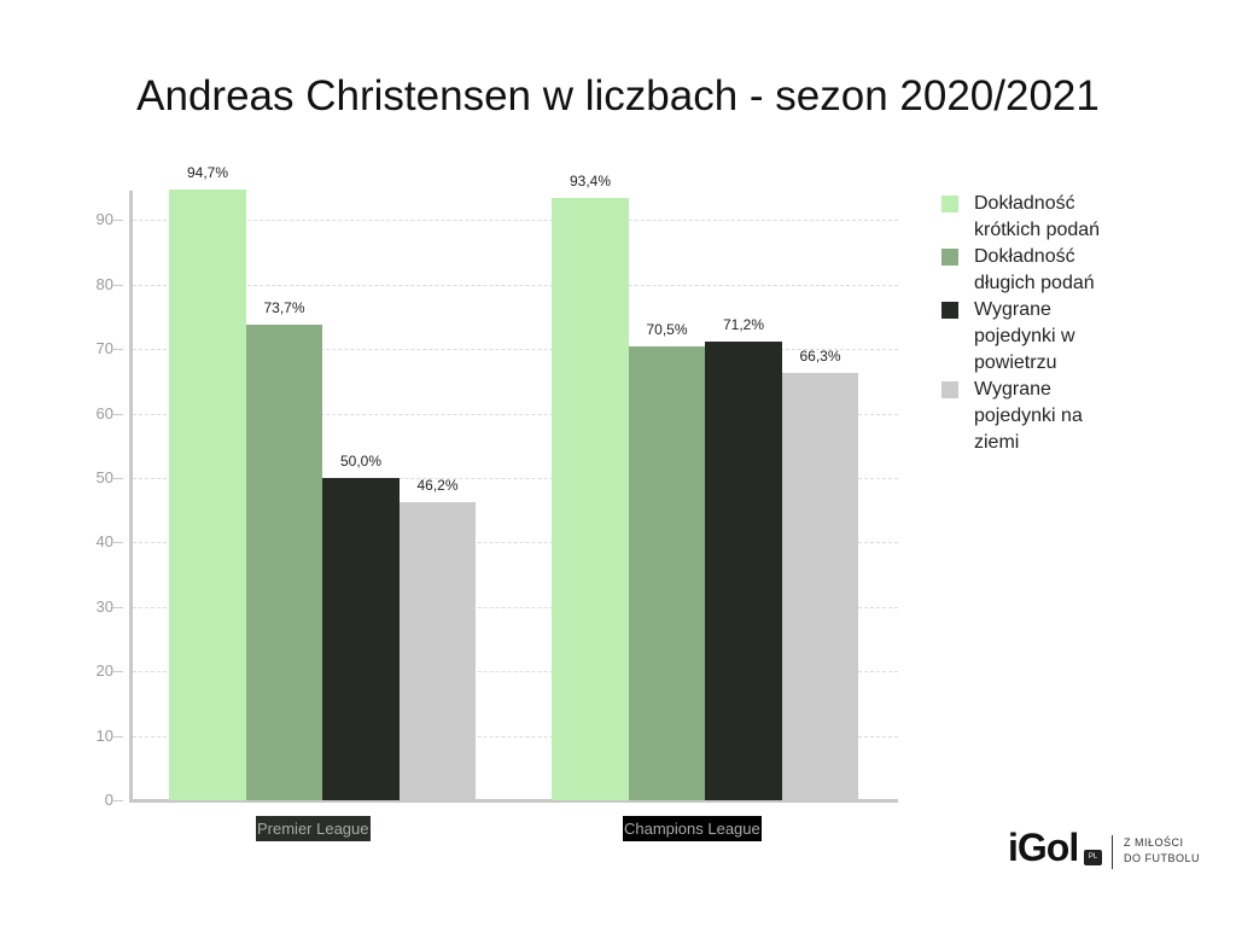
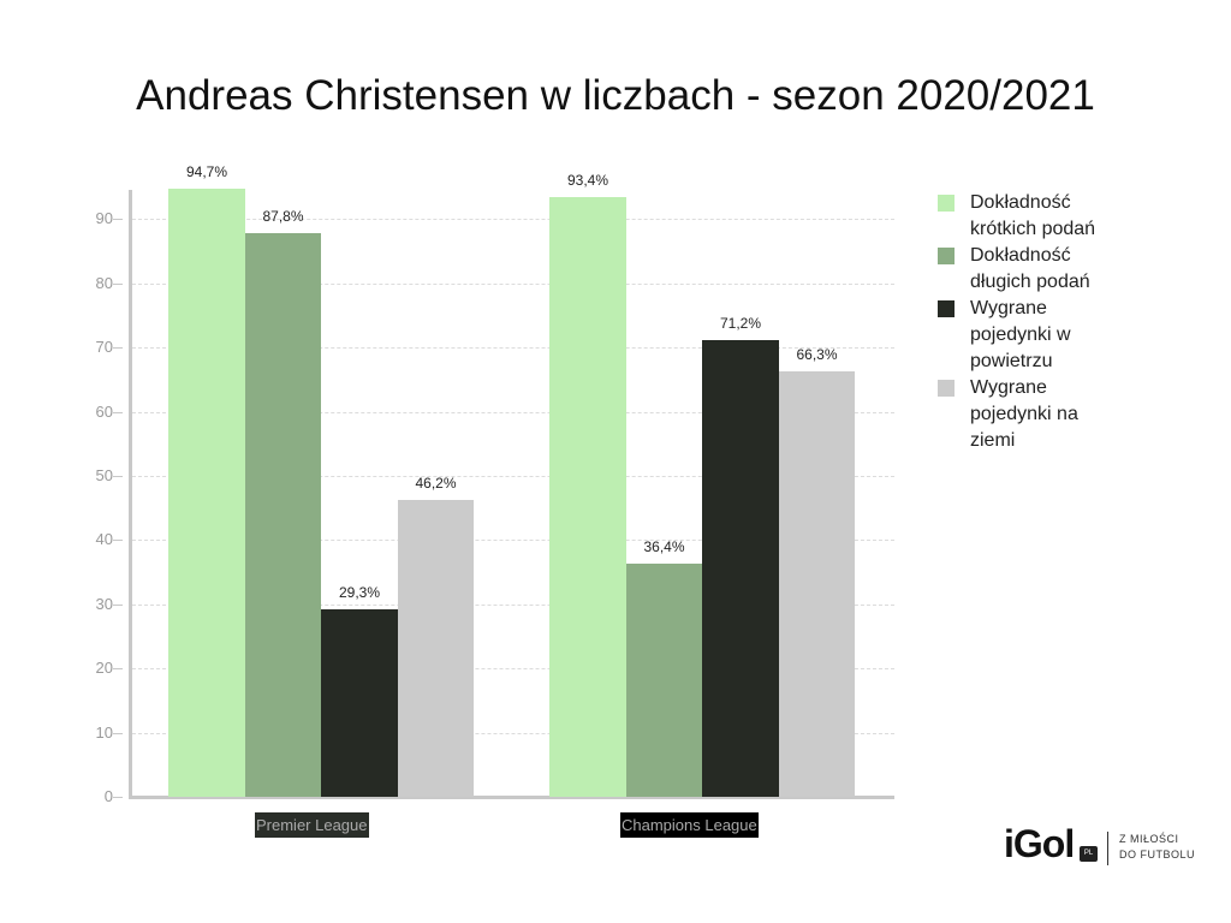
Dokładność długich podań/Premier League: 73,7% -> 87,8%
Wygrane pojedynki w powietrzu/Premier League: 50,0% -> 29,3%
Dokładność długich podań/Champions League: 70,5% -> 36,4%
